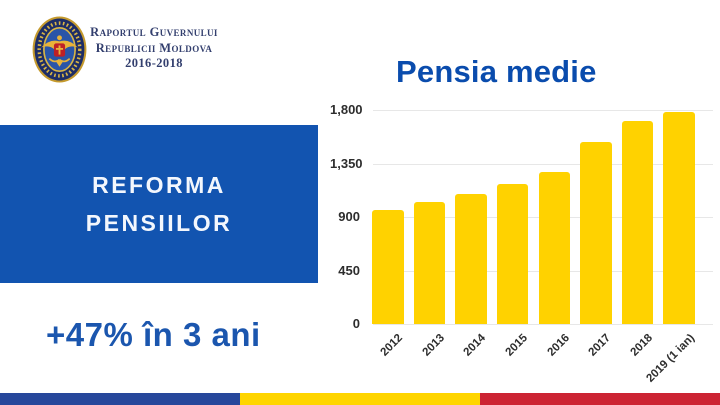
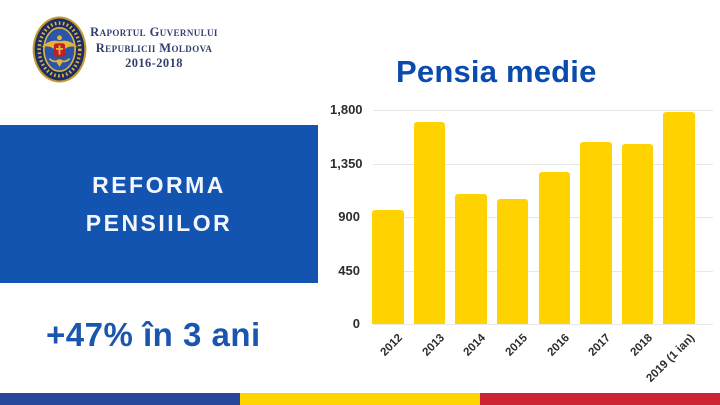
2013: 1020 -> 1700
2015: 1180 -> 1050
2018: 1710 -> 1510
